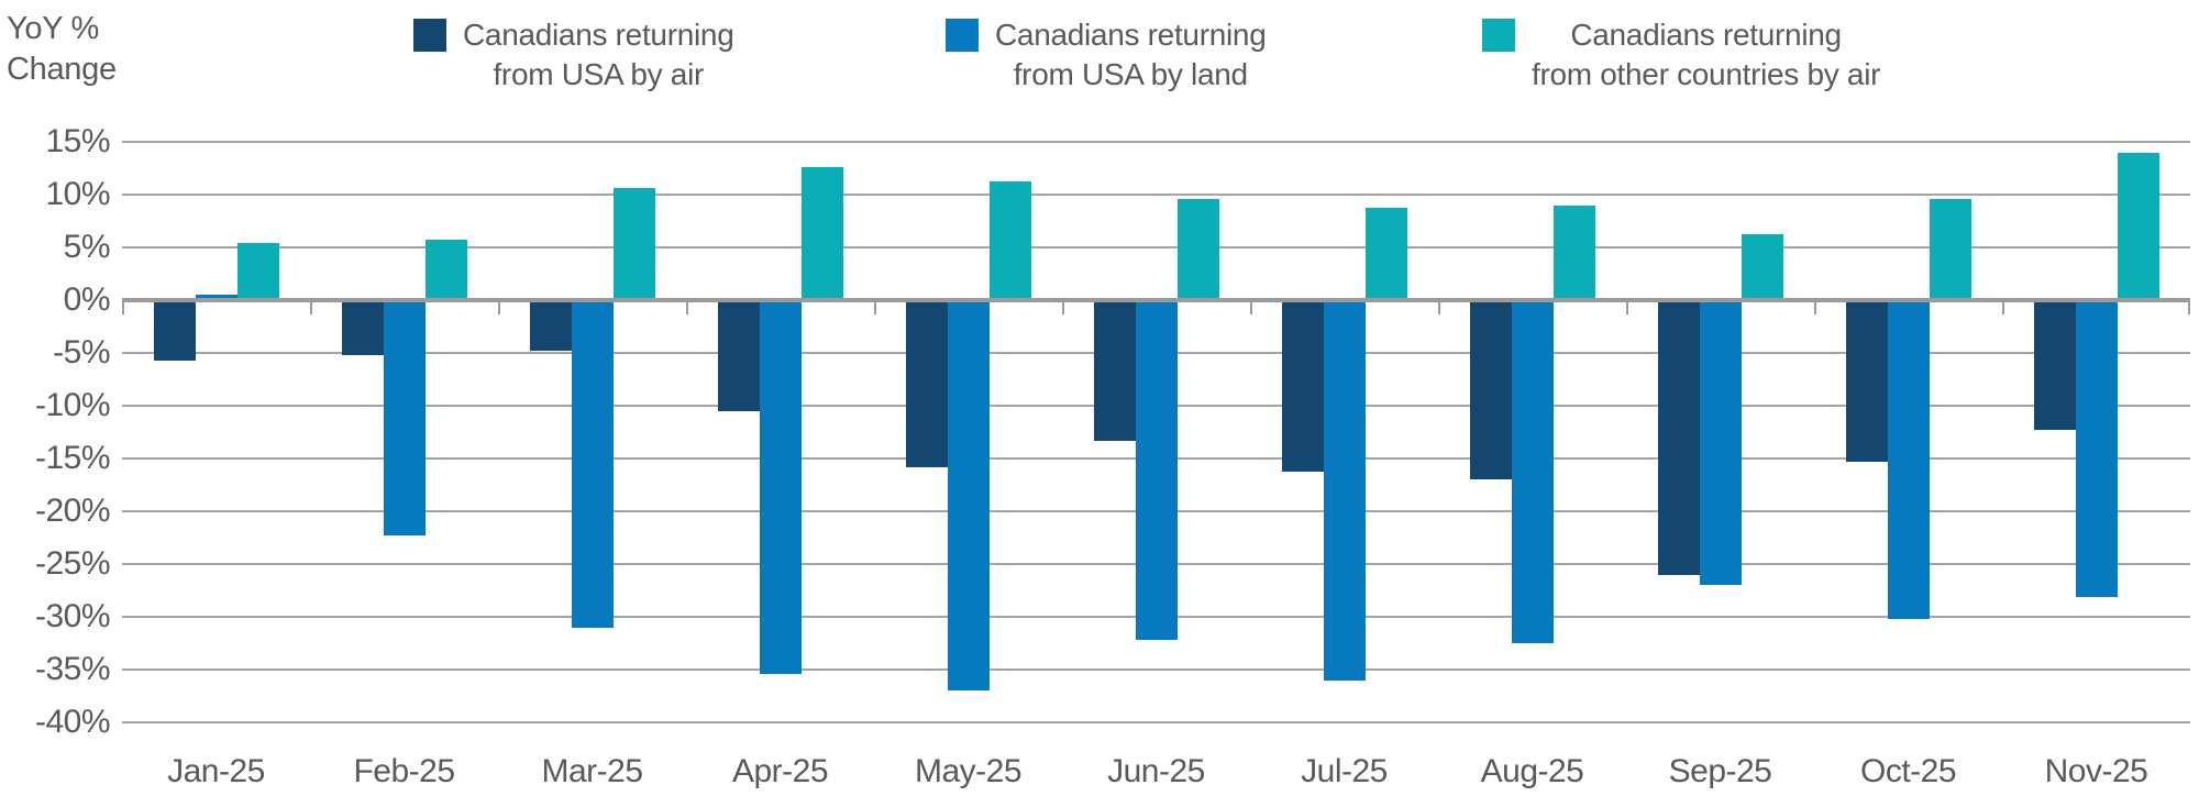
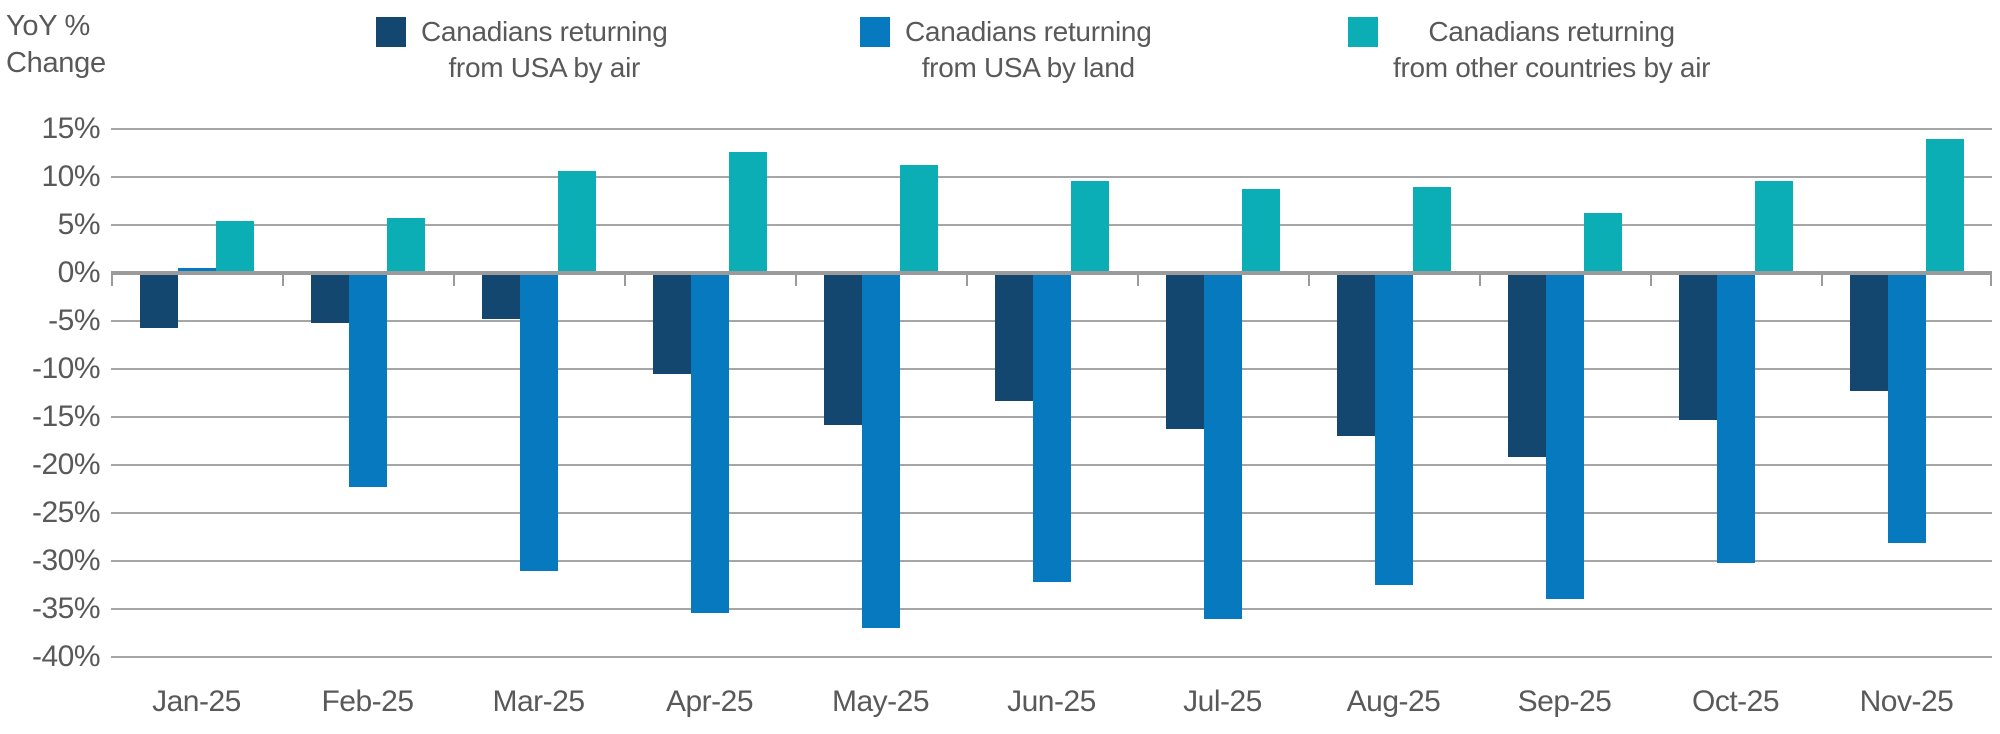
Canadians returning from USA by air/Sep-25: -26% -> -19%
Canadians returning from USA by land/Sep-25: -27% -> -34%
